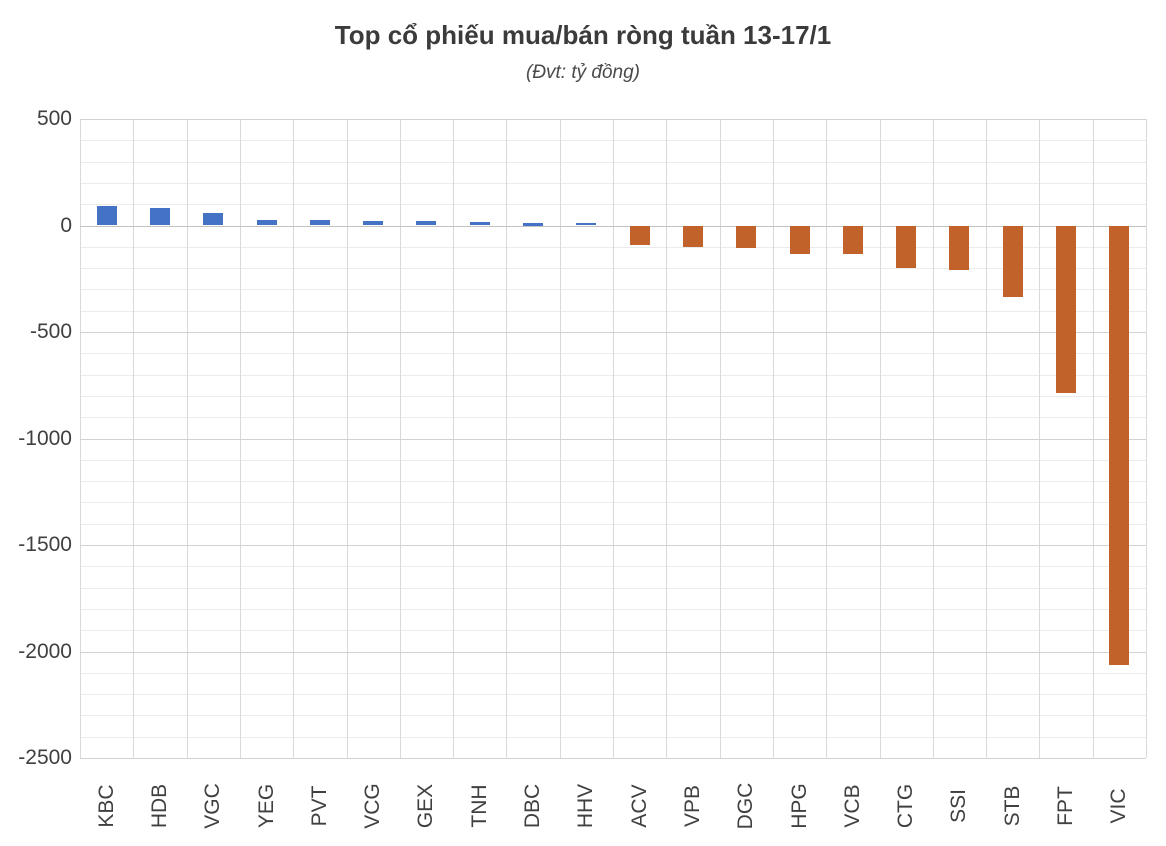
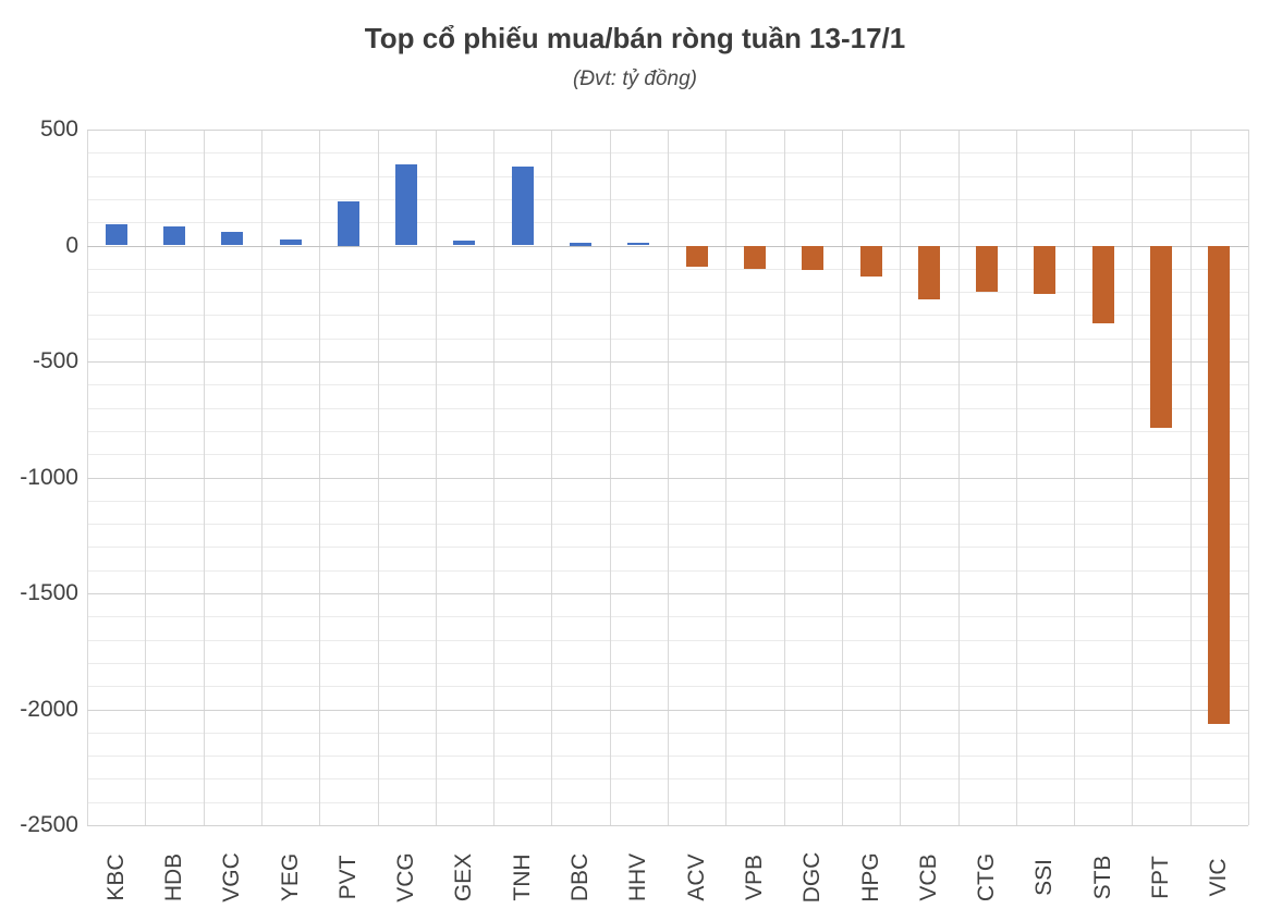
PVT: 20 -> 190
VCG: 20 -> 350
TNH: 20 -> 340
VCB: -130 -> -230
